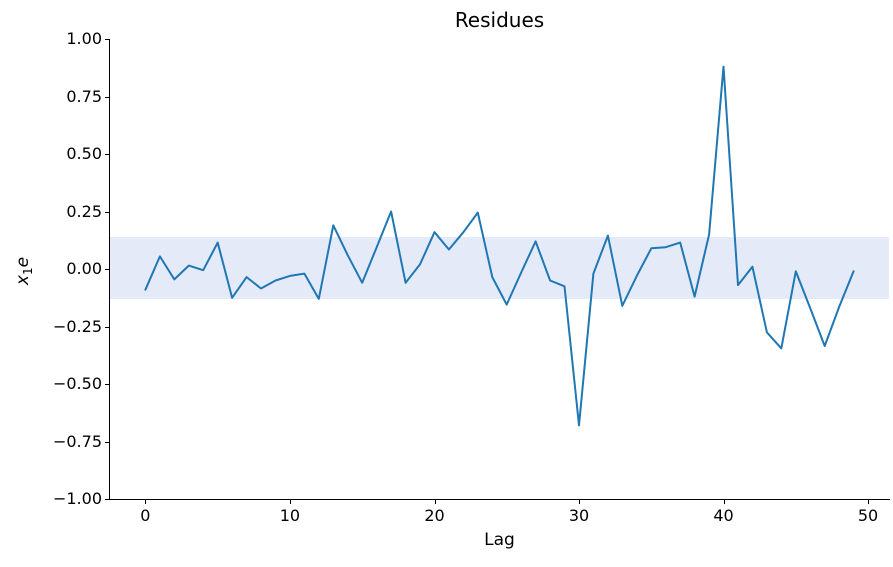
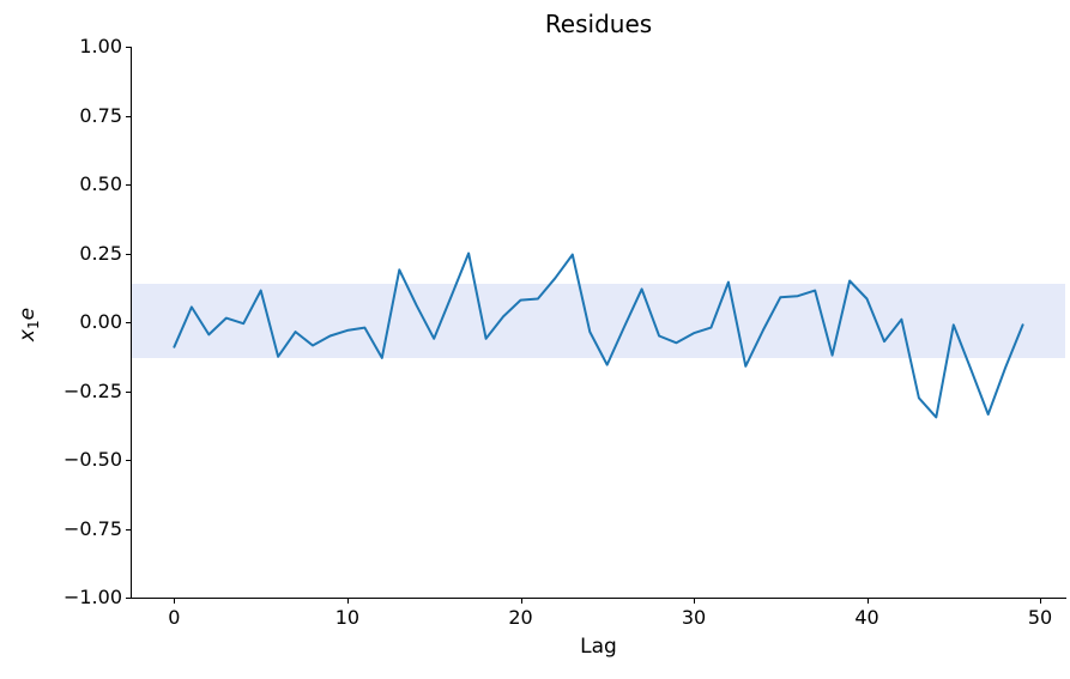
20: 0.16 -> 0.08
30: -0.68 -> -0.04
40: 0.88 -> 0.09
